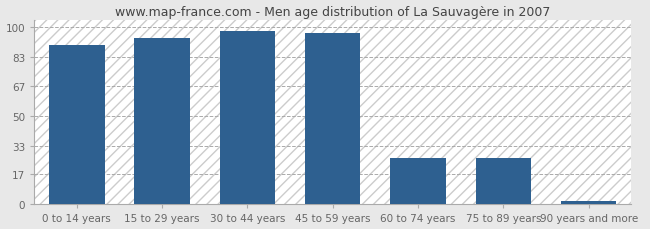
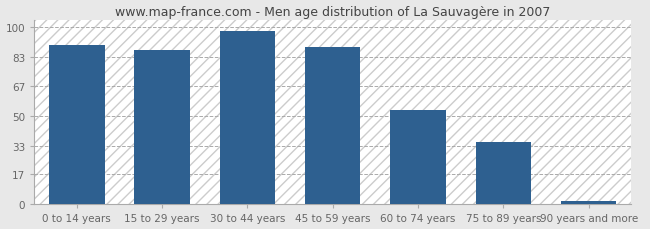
15 to 29 years: 94 -> 87
45 to 59 years: 97 -> 89
60 to 74 years: 26 -> 53
75 to 89 years: 26 -> 35
